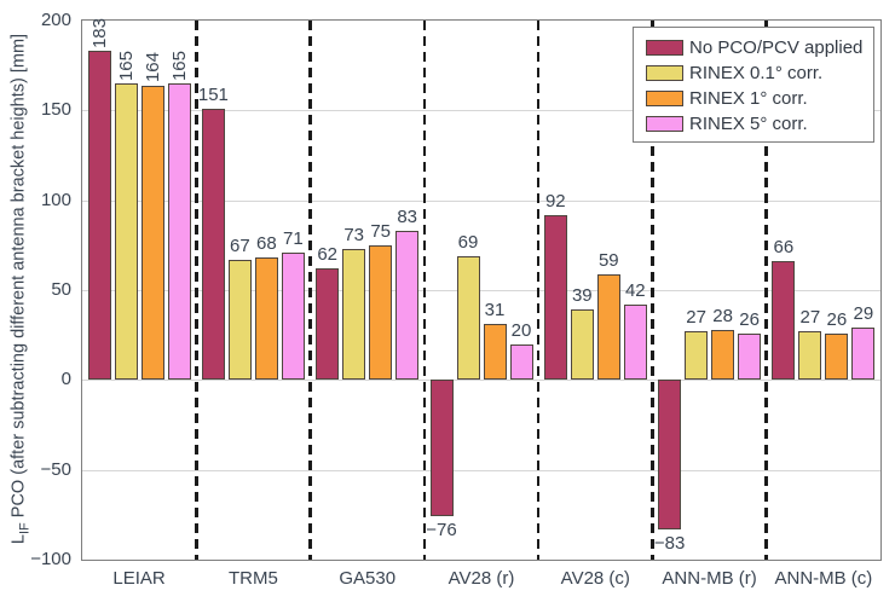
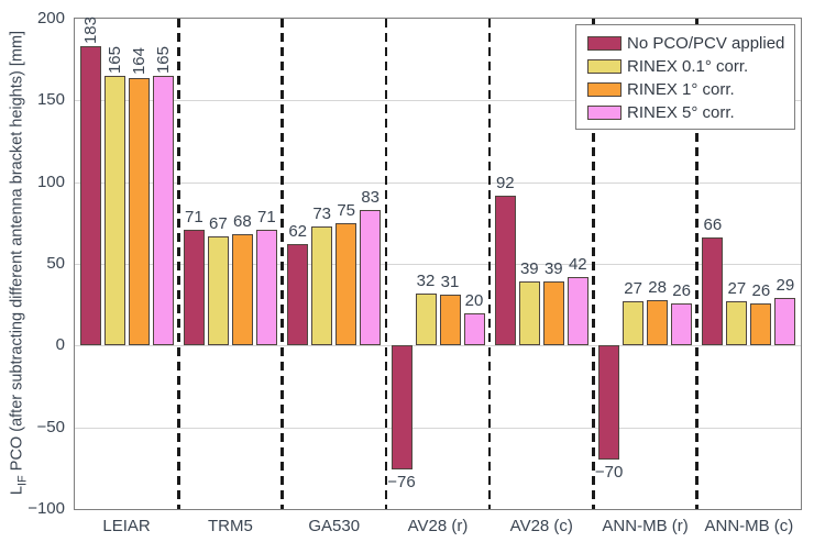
No PCO/PCV applied/TRM5: 151 -> 71
RINEX 0.1° corr./AV28 (r): 69 -> 32
RINEX 1° corr./AV28 (c): 59 -> 39
No PCO/PCV applied/ANN-MB (r): −83 -> −70
